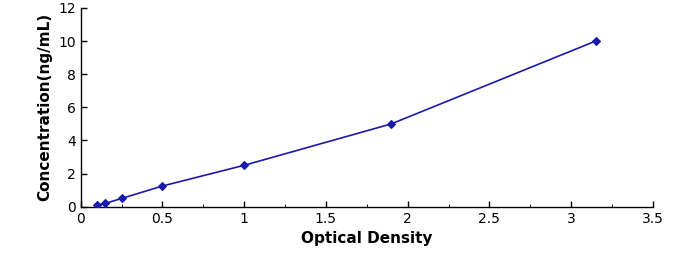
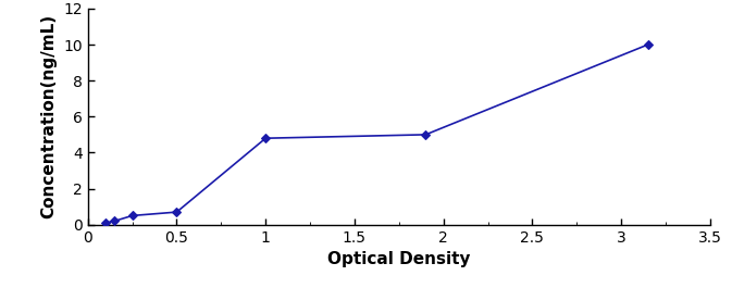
0.5: 1.2 -> 0.7
1: 2.5 -> 4.8
